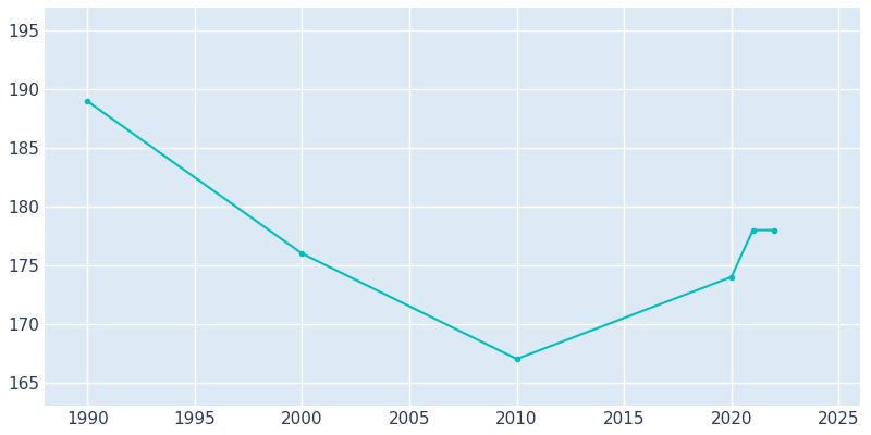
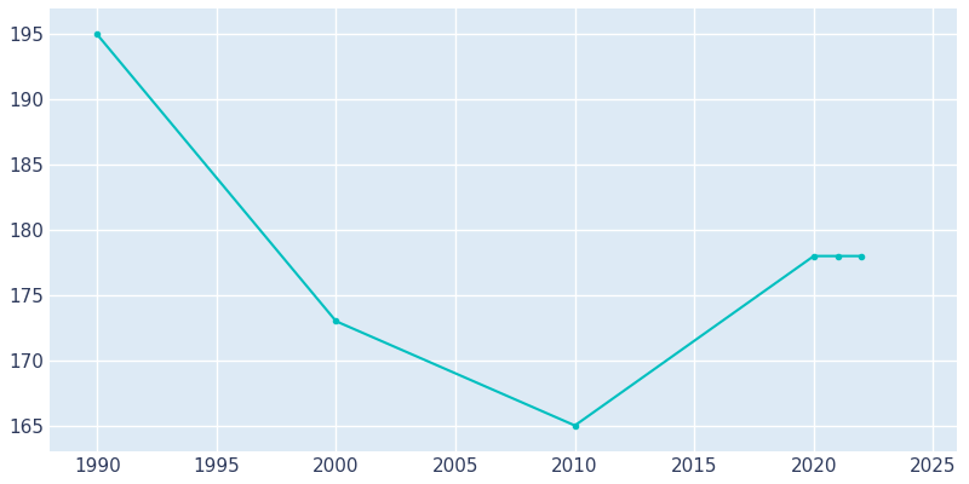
1990: 189 -> 195
2000: 176 -> 173
2010: 167 -> 165
2020: 174 -> 178
